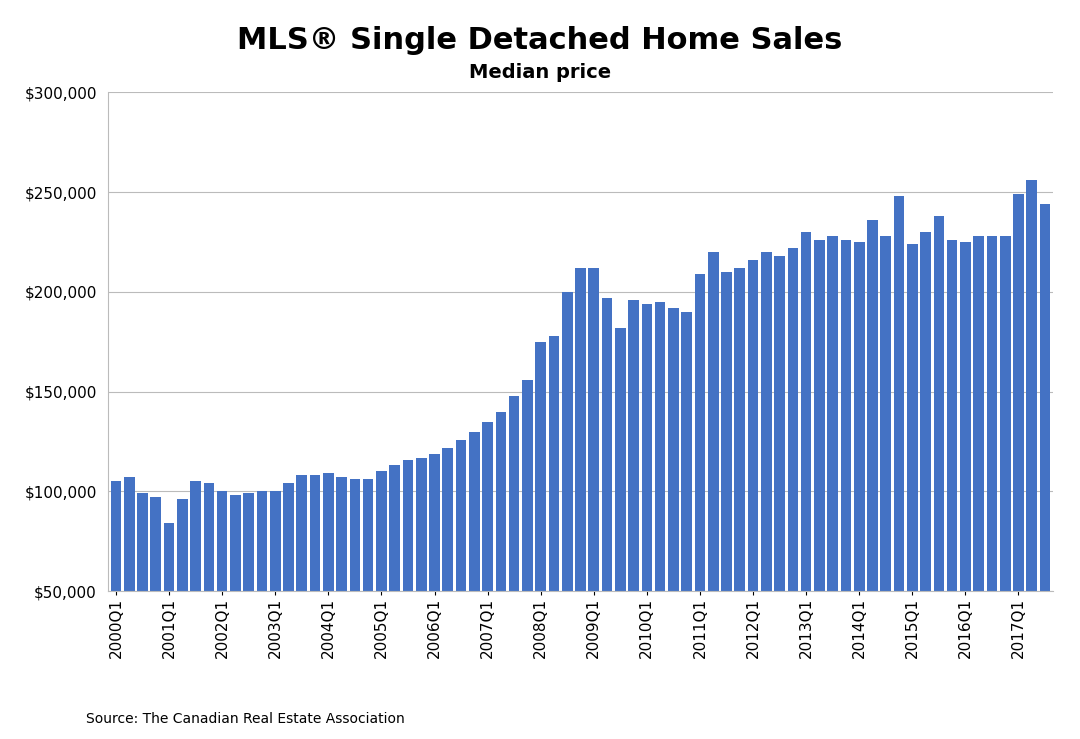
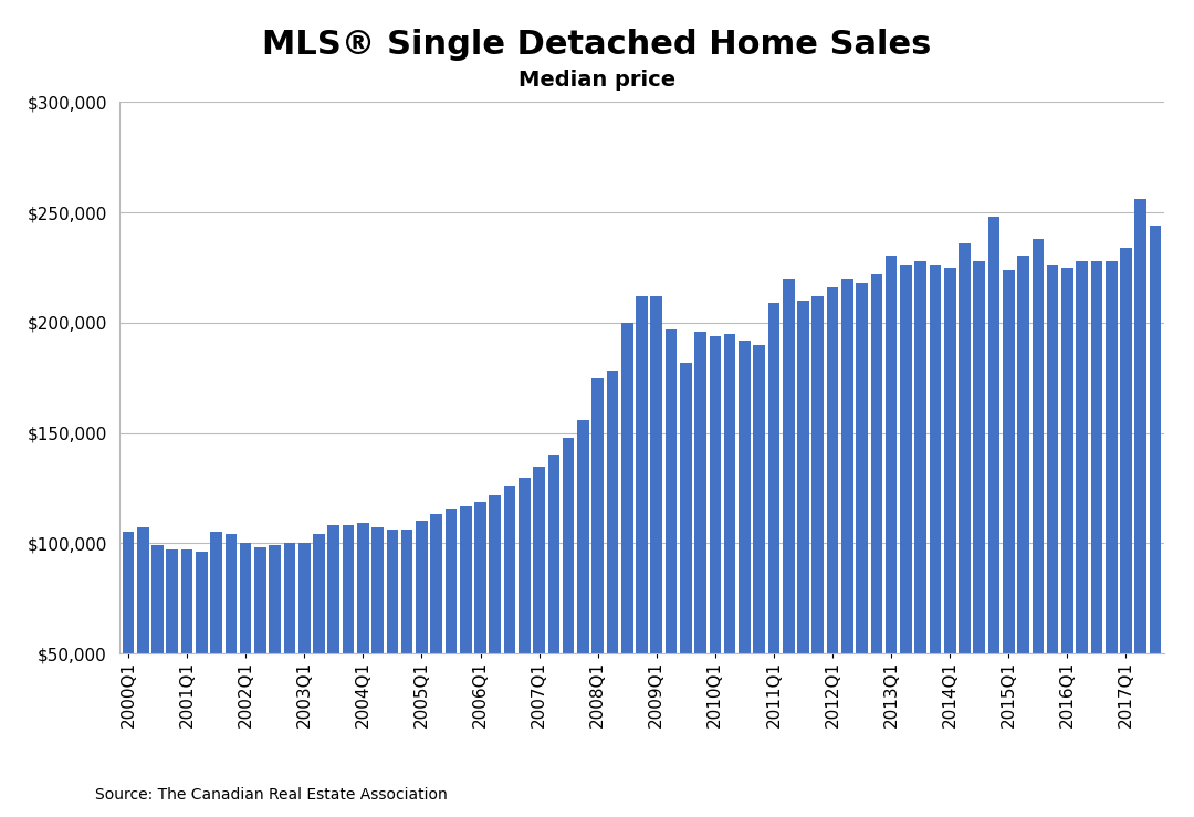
2001Q1: $84,000 -> $97,000
2017Q1: $249,000 -> $234,000
